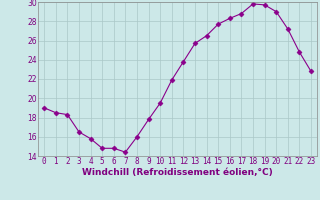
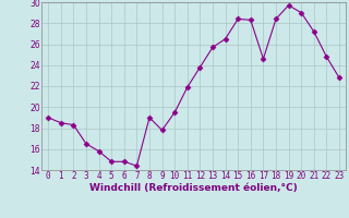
8: 16.0 -> 19.0
15: 27.7 -> 28.4
17: 28.8 -> 24.6
18: 29.8 -> 28.4
